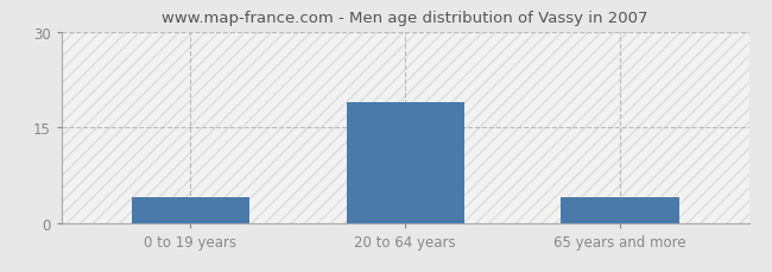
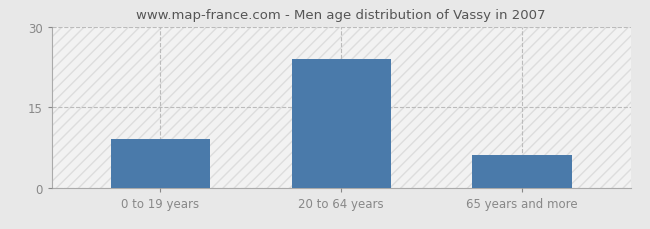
0 to 19 years: 4 -> 9
20 to 64 years: 19 -> 24
65 years and more: 4 -> 6
